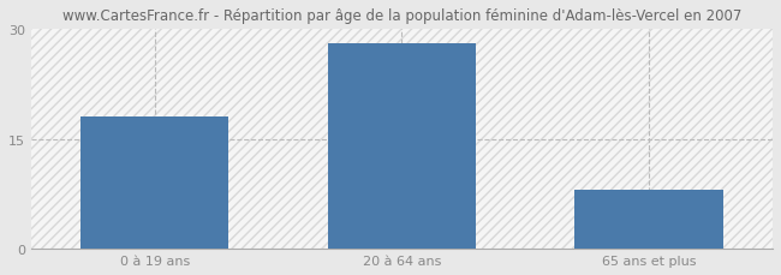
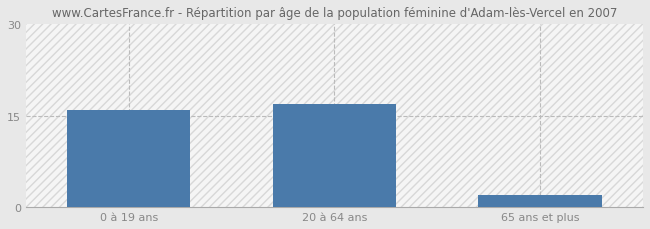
0 à 19 ans: 18 -> 16
20 à 64 ans: 28 -> 17
65 ans et plus: 8 -> 2
